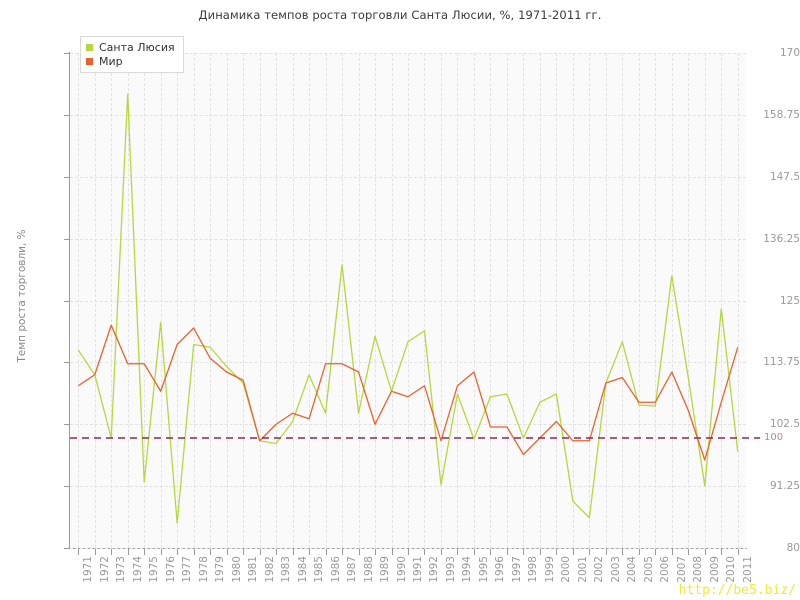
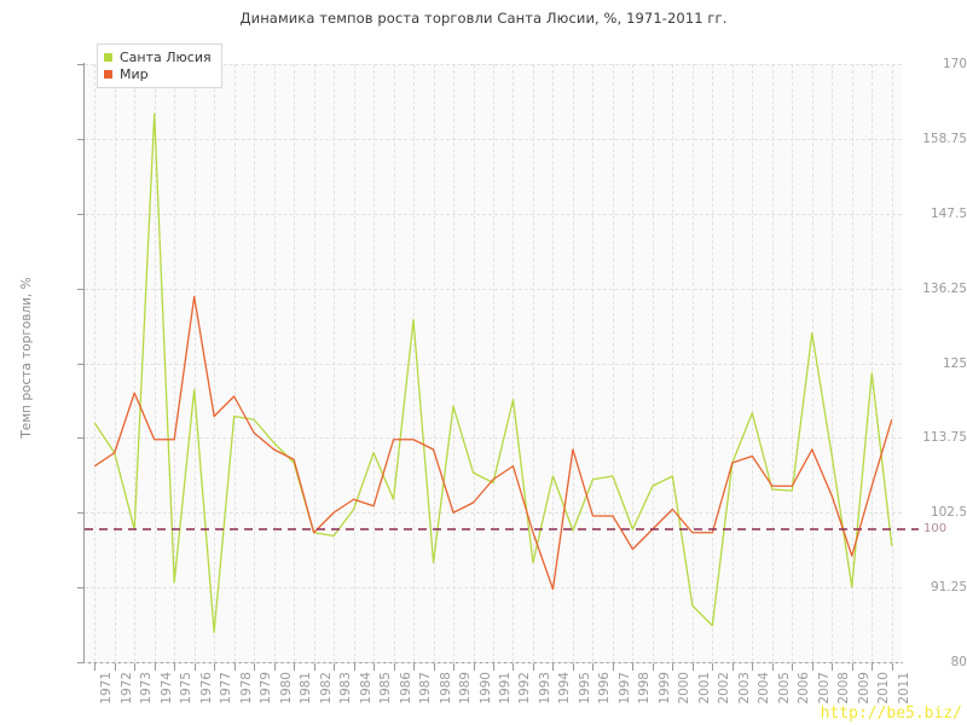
Мир/1976: 108 -> 135
Санта Люсия/1988: 104 -> 95
Мир/1990: 108 -> 104
Санта Люсия/1991: 118 -> 107
Санта Люсия/1993: 92 -> 95
Мир/1994: 110 -> 91
